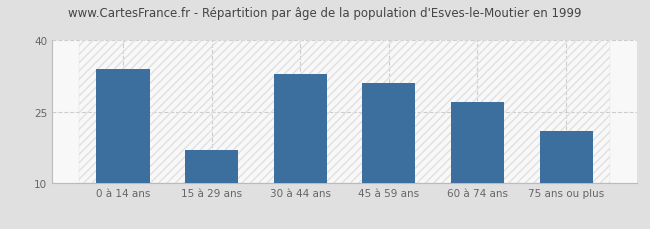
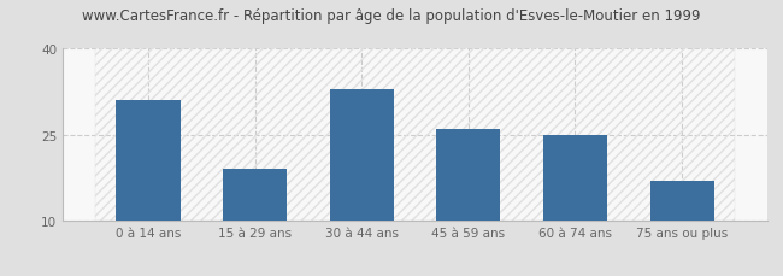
0 à 14 ans: 34 -> 31
15 à 29 ans: 17 -> 19
45 à 59 ans: 31 -> 26
60 à 74 ans: 27 -> 25
75 ans ou plus: 21 -> 17
